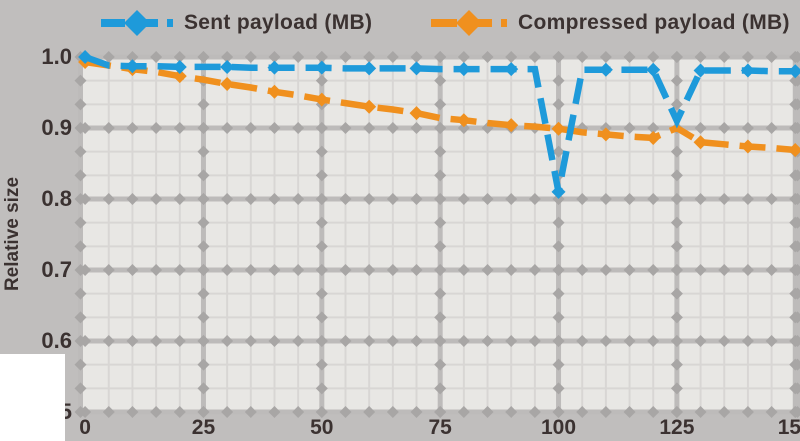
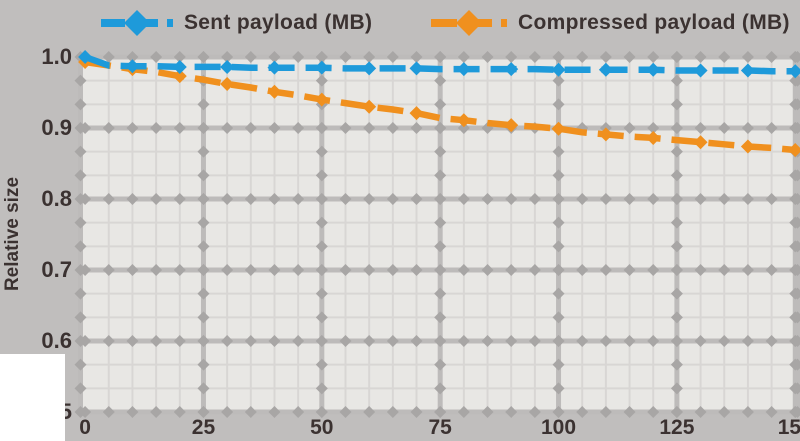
Sent payload (MB)/100: 0.81 -> 0.98
Sent payload (MB)/125: 0.91 -> 0.98
Compressed payload (MB)/125: 0.90 -> 0.88
